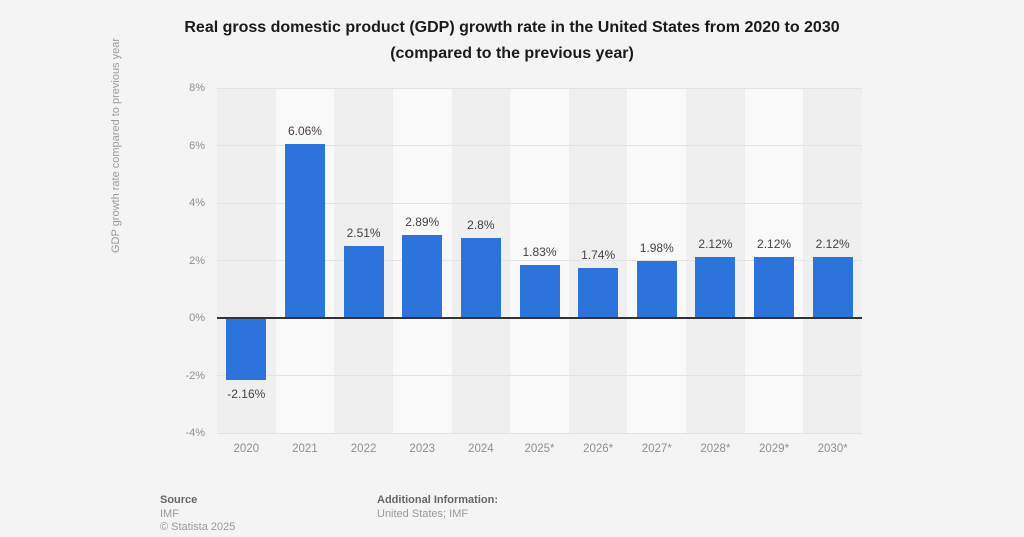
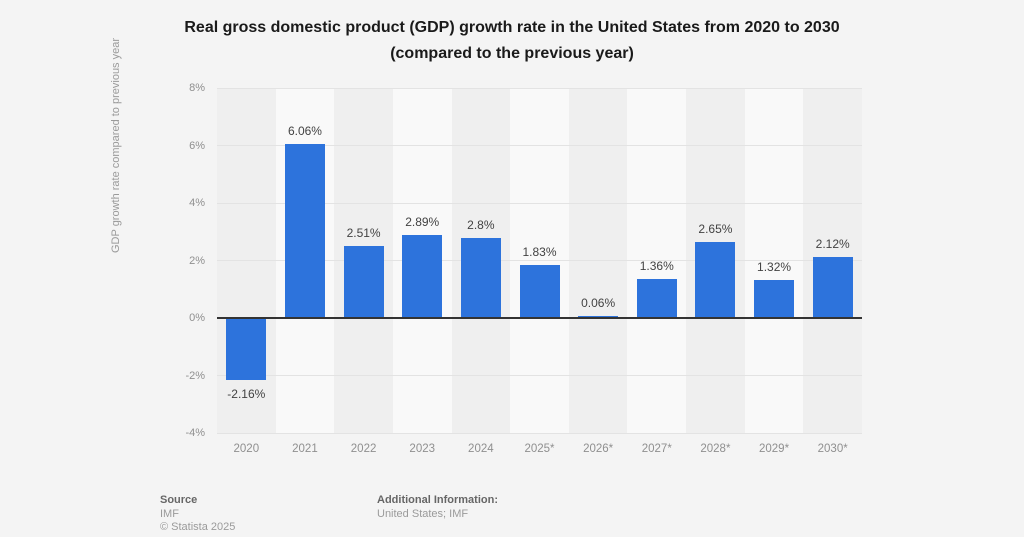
2026*: 1.74% -> 0.06%
2027*: 1.98% -> 1.36%
2028*: 2.12% -> 2.65%
2029*: 2.12% -> 1.32%
